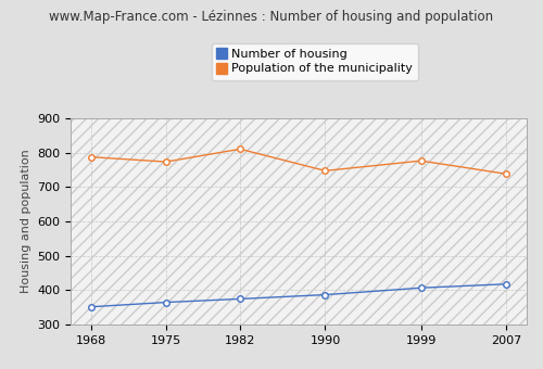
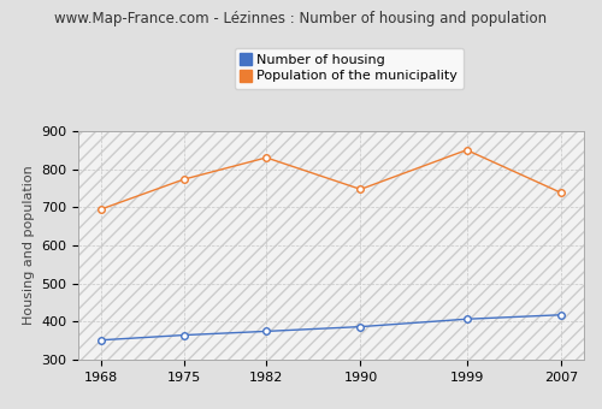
Population of the municipality/1968: 787 -> 695
Population of the municipality/1982: 810 -> 830
Population of the municipality/1999: 776 -> 850
